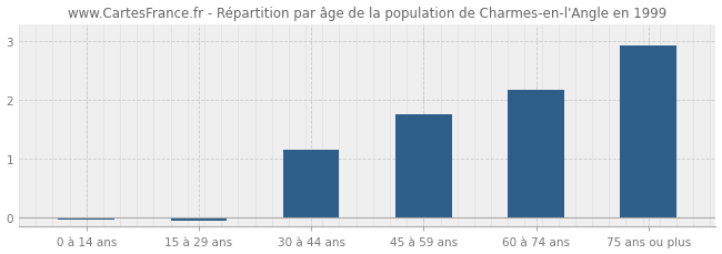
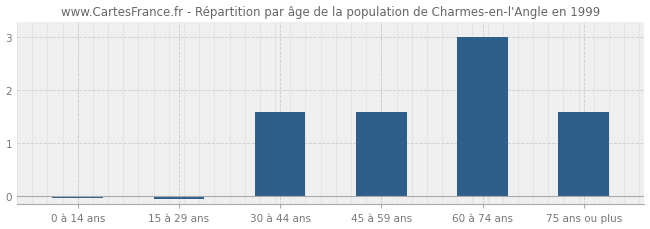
30 à 44 ans: 1.16 -> 1.60
45 à 59 ans: 1.76 -> 1.60
60 à 74 ans: 2.18 -> 3.00
75 ans ou plus: 2.94 -> 1.60
